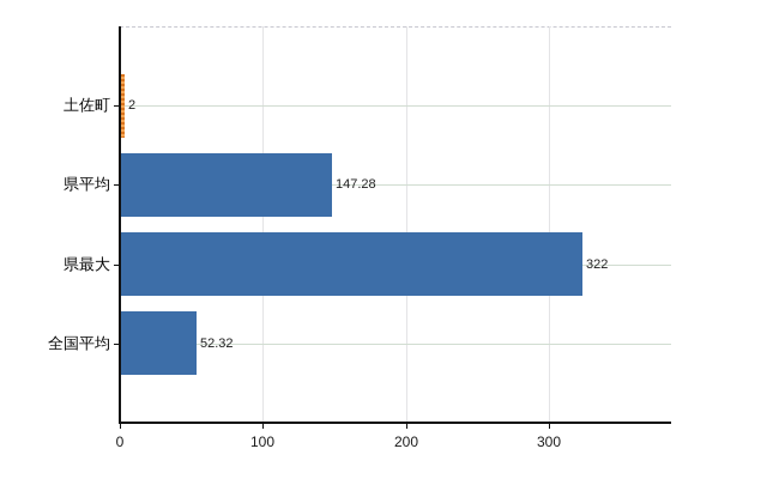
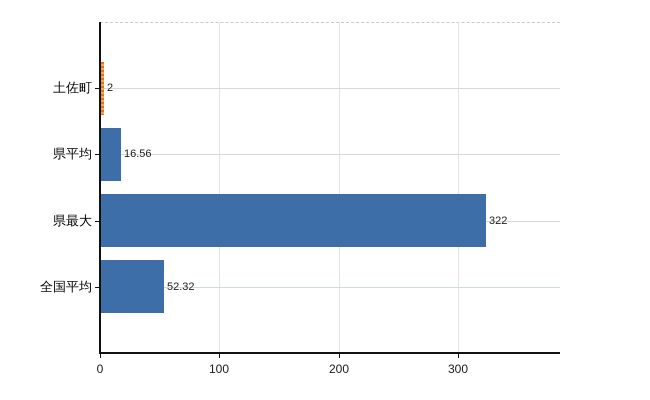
県平均: 147.28 -> 16.56
